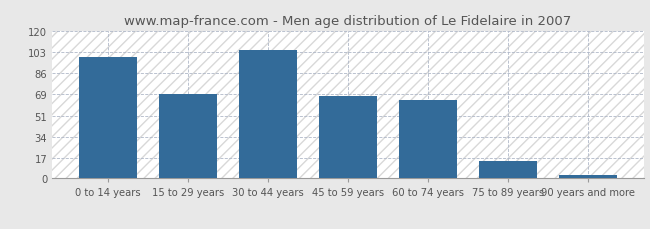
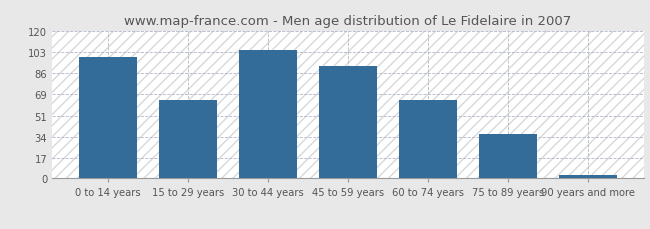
15 to 29 years: 69 -> 64
45 to 59 years: 67 -> 92
75 to 89 years: 14 -> 36
